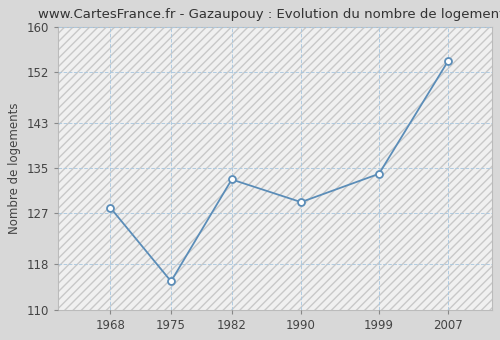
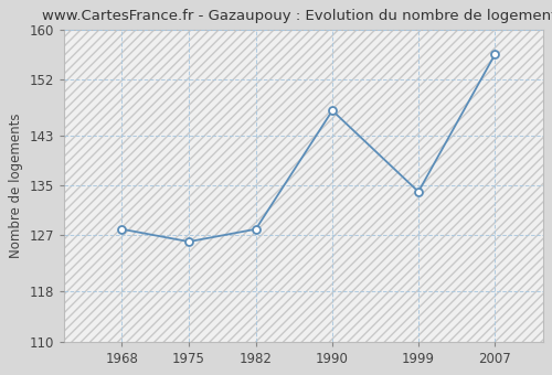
1975: 115 -> 126
1982: 133 -> 128
1990: 129 -> 147
2007: 154 -> 156
